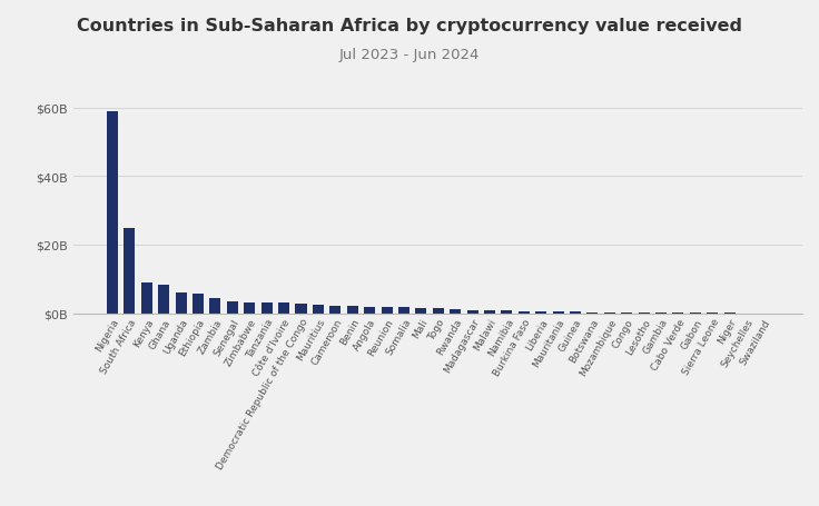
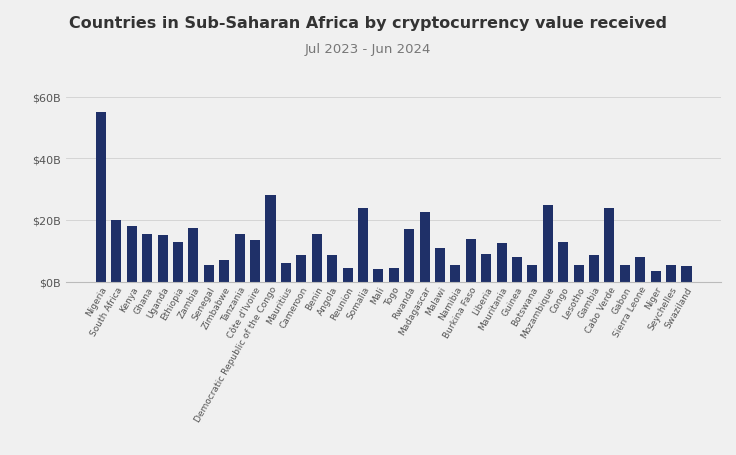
Nigeria: $59.0B -> $55.0B
South Africa: $25.0B -> $20.0B
Kenya: $9.0B -> $18.0B
Ghana: $8.2B -> $15.5B
Uganda: $6.2B -> $15.0B
Ethiopia: $5.8B -> $13.0B
Zambia: $4.5B -> $17.5B
Senegal: $3.5B -> $5.5B
Zimbabwe: $3.2B -> $7.0B
Tanzania: $3.1B -> $15.5B
Côte d'Ivoire: $3.0B -> $13.5B
Democratic Republic of the Congo: $2.8B -> $28.0B
Mauritius: $2.5B -> $6.0B
Cameroon: $2.3B -> $8.5B
Benin: $2.1B -> $15.5B
Angola: $2.0B -> $8.5B
Reunion: $1.9B -> $4.5B
Somalia: $1.8B -> $24.0B
Mali: $1.6B -> $4.0B
Togo: $1.5B -> $4.5B
Rwanda: $1.2B -> $17.0B
Madagascar: $1.0B -> $22.5B
Malawi: $0.8B -> $11.0B
Namibia: $0.8B -> $5.5B
Burkina Faso: $0.7B -> $14.0B
Liberia: $0.6B -> $9.0B
Mauritania: $0.5B -> $12.5B
Guinea: $0.4B -> $8.0B
Botswana: $0.4B -> $5.5B
Mozambique: $0.3B -> $25.0B
Congo: $0.3B -> $13.0B
Lesotho: $0.2B -> $5.5B
Gambia: $0.2B -> $8.5B
Cabo Verde: $0.2B -> $24.0B
Gabon: $0.1B -> $5.5B
Sierra Leone: $0.1B -> $8.0B
Niger: $0.1B -> $3.5B
Seychelles: $0.1B -> $5.5B
Swaziland: $0.1B -> $5.0B
